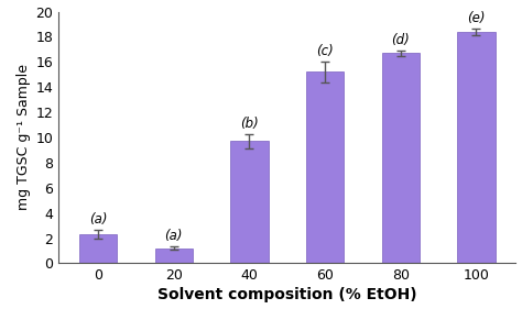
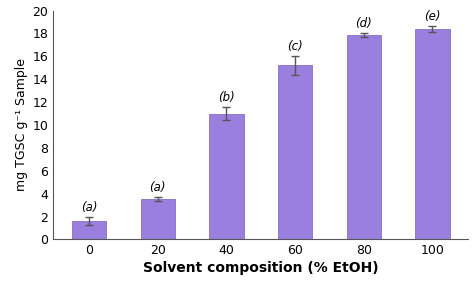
0: 2.3 -> 1.6
20: 1.2 -> 3.5
40: 9.7 -> 11.0
80: 16.7 -> 17.9
